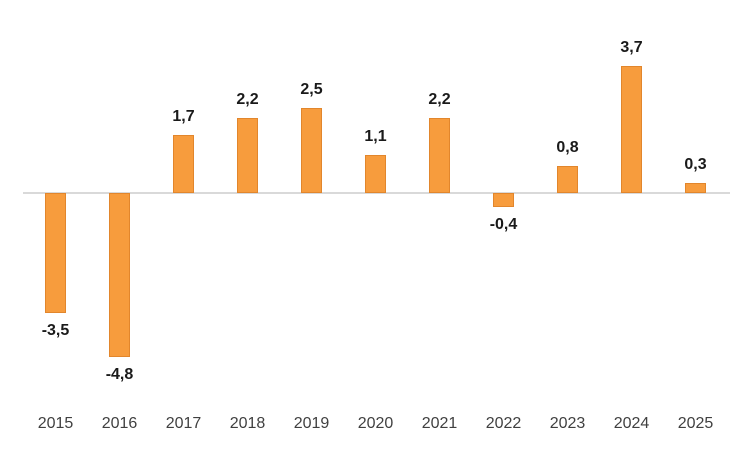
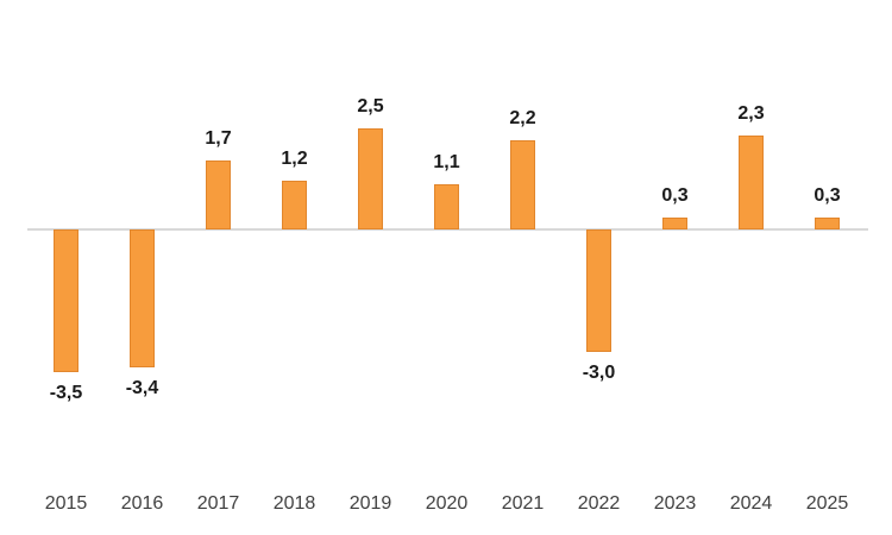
2016: -4,8 -> -3,4
2018: 2,2 -> 1,2
2022: -0,4 -> -3,0
2023: 0,8 -> 0,3
2024: 3,7 -> 2,3
